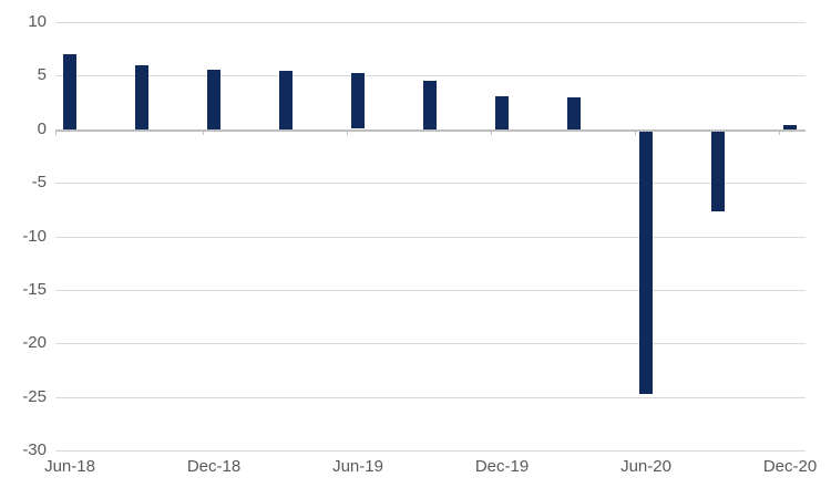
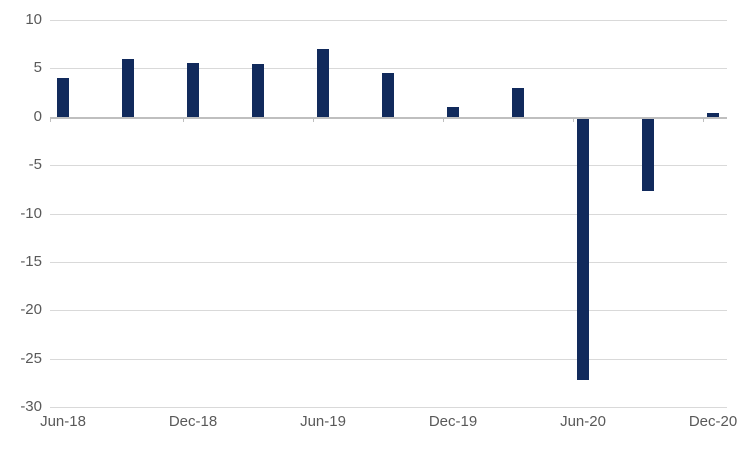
Jun-18: 7 -> 4
Jun-19: 5 -> 7
Dec-19: 3 -> 1
Jun-20: -24 -> -27
